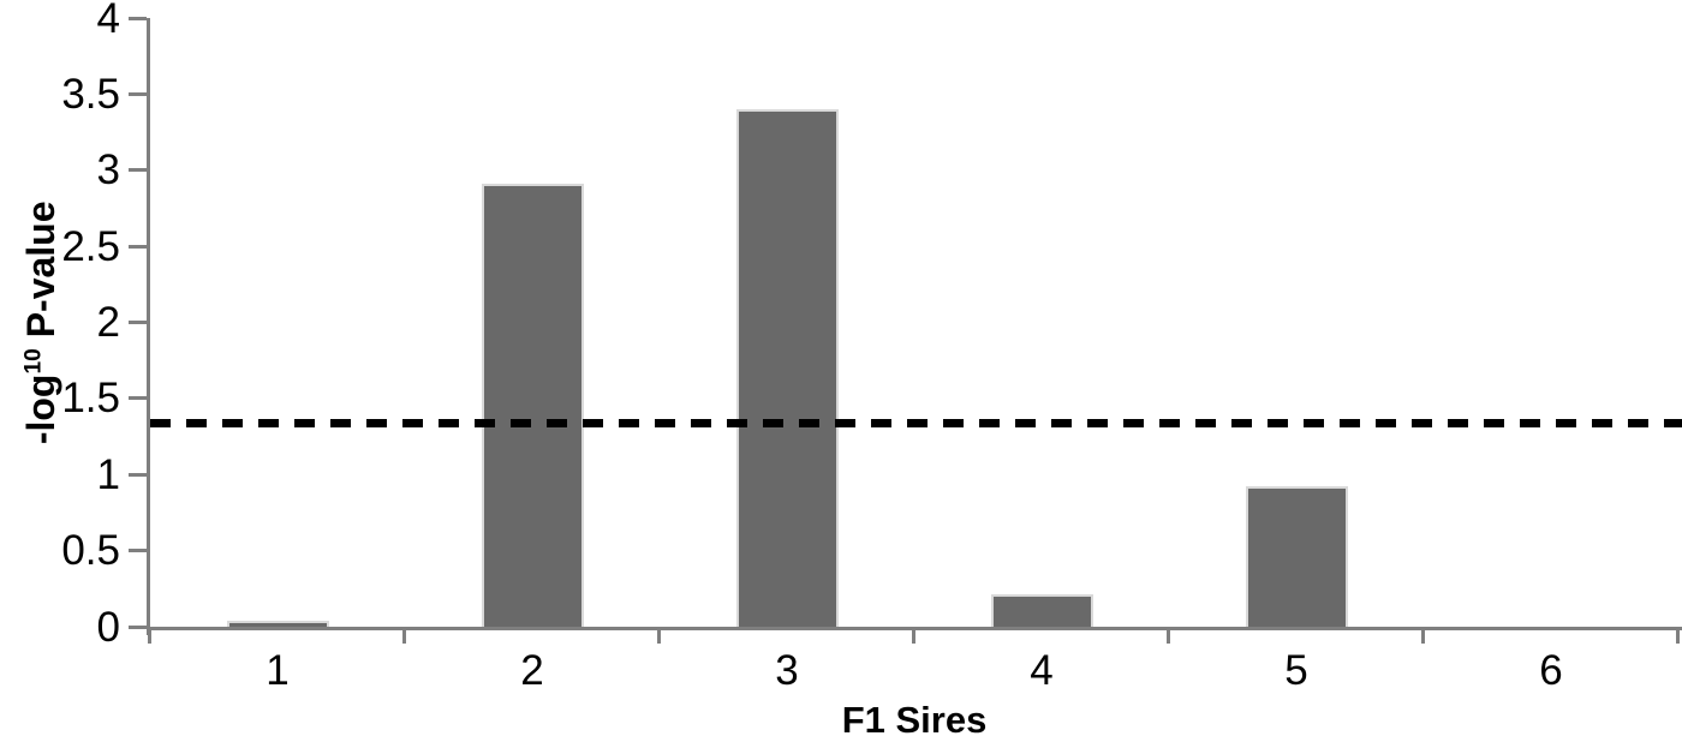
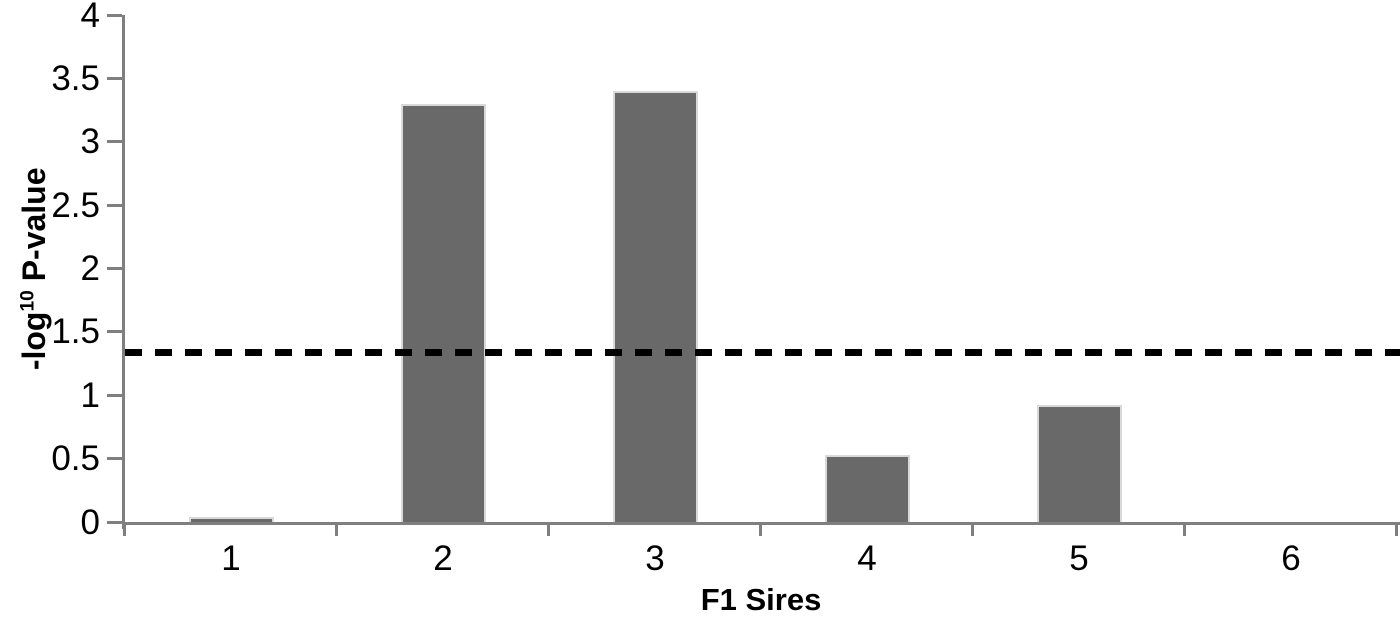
2: 2.91 -> 3.30
4: 0.21 -> 0.53
